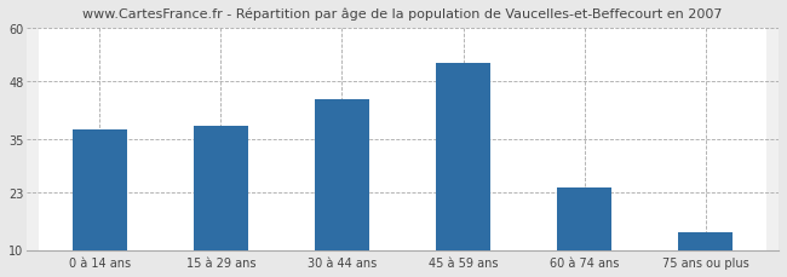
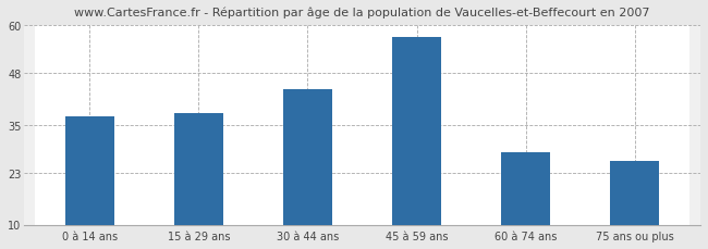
45 à 59 ans: 52 -> 57
60 à 74 ans: 24 -> 28
75 ans ou plus: 14 -> 26
